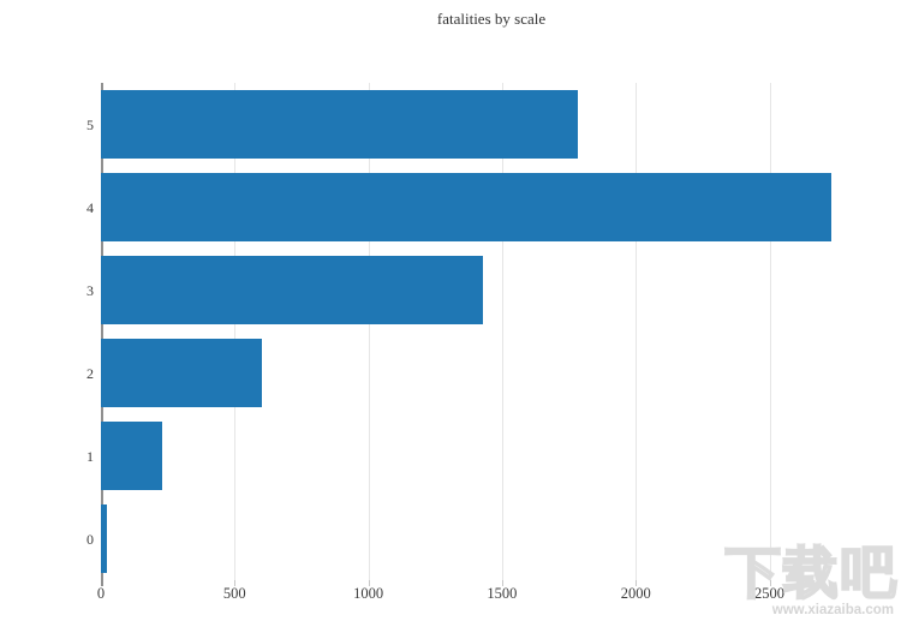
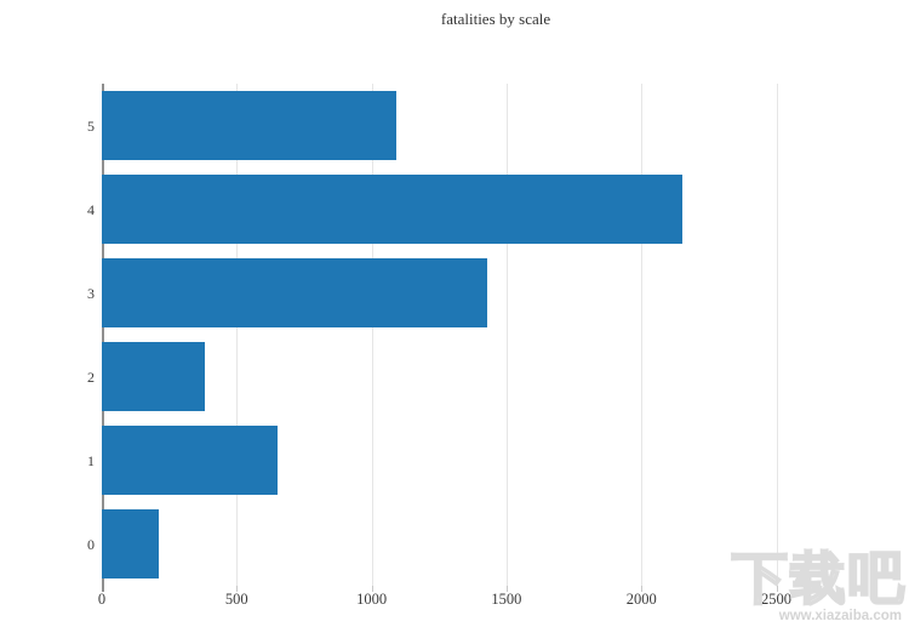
5: 1780 -> 1090
4: 2730 -> 2150
2: 600 -> 380
1: 230 -> 650
0: 20 -> 210
